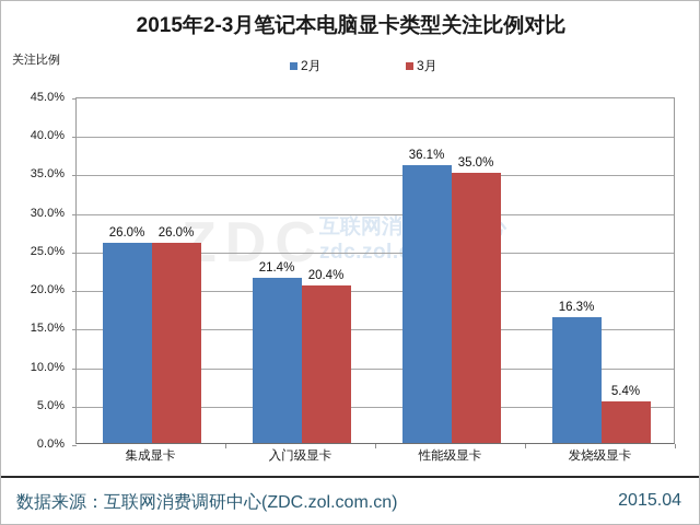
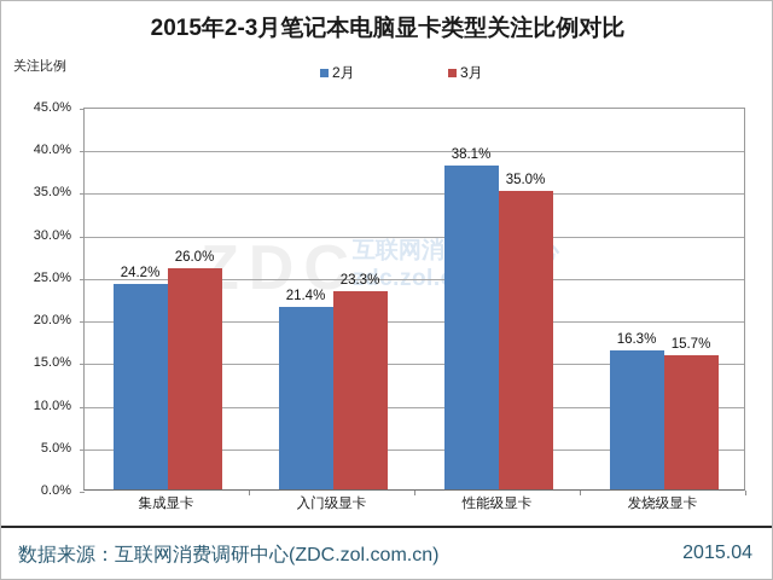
2月/集成显卡: 26.0% -> 24.2%
3月/入门级显卡: 20.4% -> 23.3%
2月/性能级显卡: 36.1% -> 38.1%
3月/发烧级显卡: 5.4% -> 15.7%
